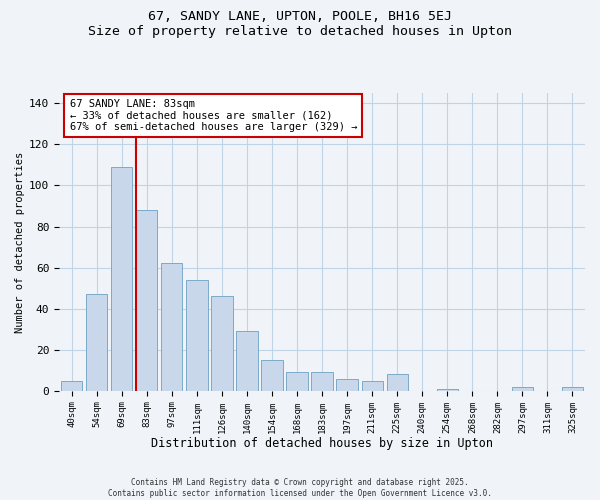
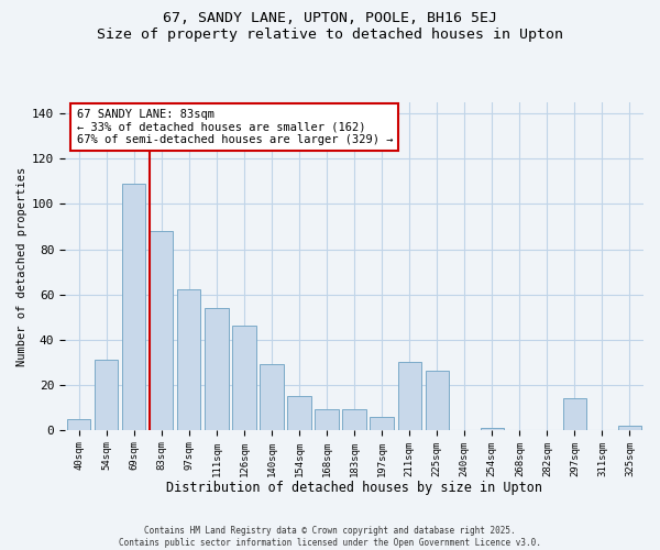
54sqm: 47 -> 31
211sqm: 5 -> 30
225sqm: 8 -> 26
297sqm: 2 -> 14
